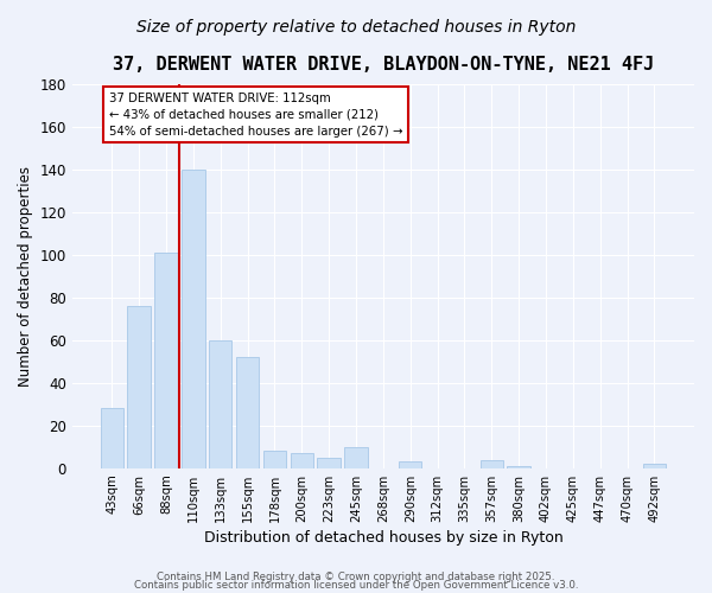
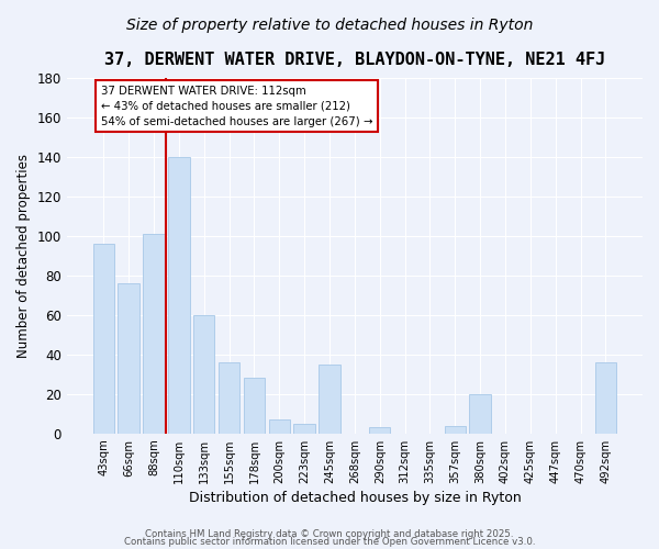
43sqm: 28 -> 96
155sqm: 52 -> 36
178sqm: 8 -> 28
245sqm: 10 -> 35
380sqm: 1 -> 20
492sqm: 2 -> 36
